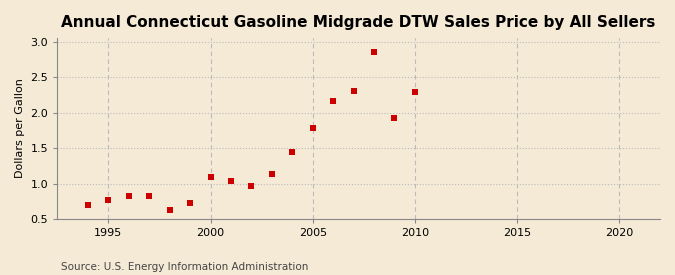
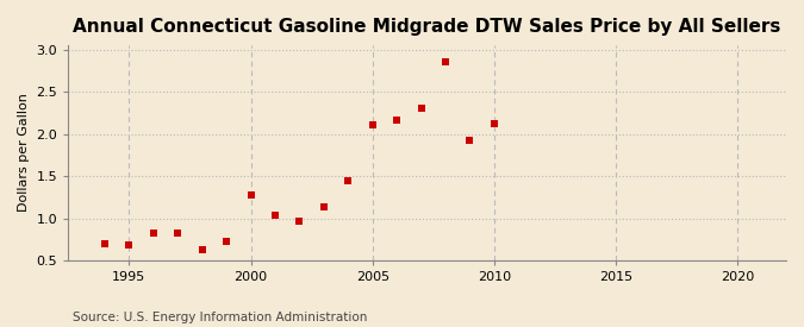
1995: 0.77 -> 0.68
2000: 1.09 -> 1.28
2005: 1.78 -> 2.10
2010: 2.29 -> 2.12
